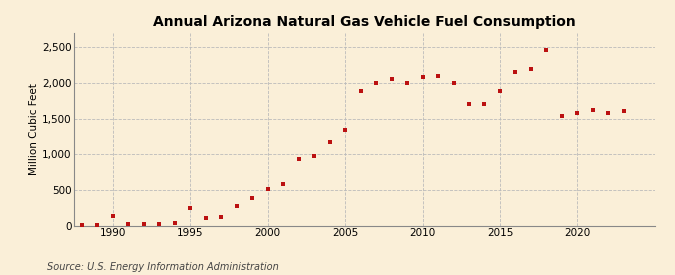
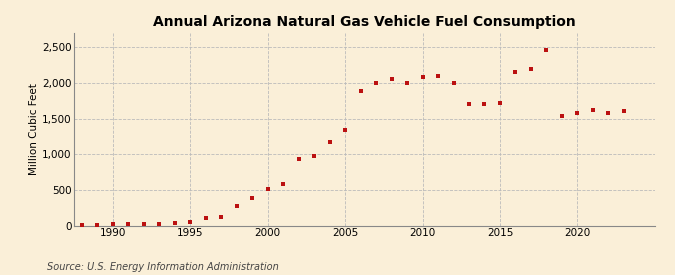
1990: 140 -> 20
1995: 240 -> 60
2015: 1,880 -> 1,720
